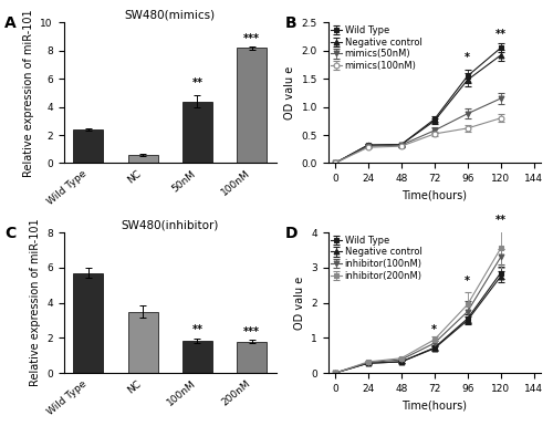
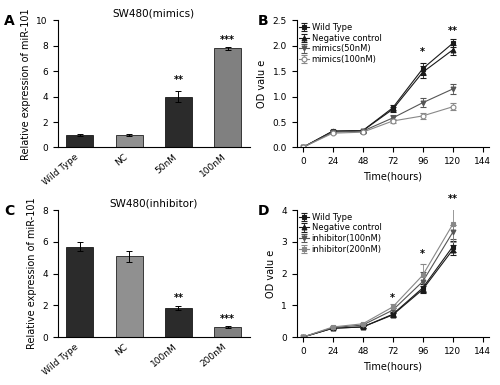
SW480(mimics)/Wild Type: 2.4 -> 1.0
SW480(mimics)/NC: 0.6 -> 1.0
SW480(mimics)/50nM: 4.4 -> 4.0
SW480(mimics)/100nM: 8.2 -> 7.8
SW480(inhibitor)/NC: 3.5 -> 5.1
SW480(inhibitor)/200nM: 1.8 -> 0.7
